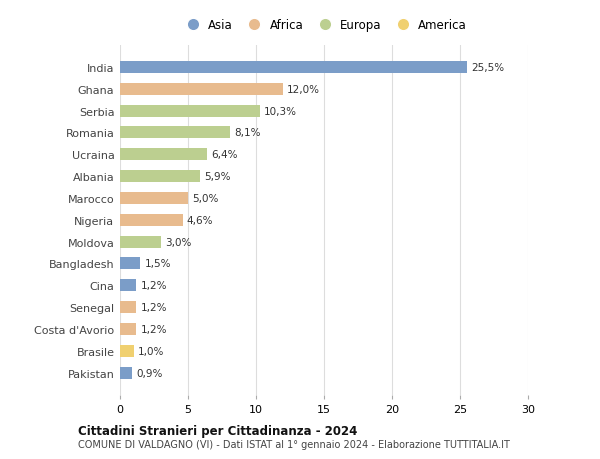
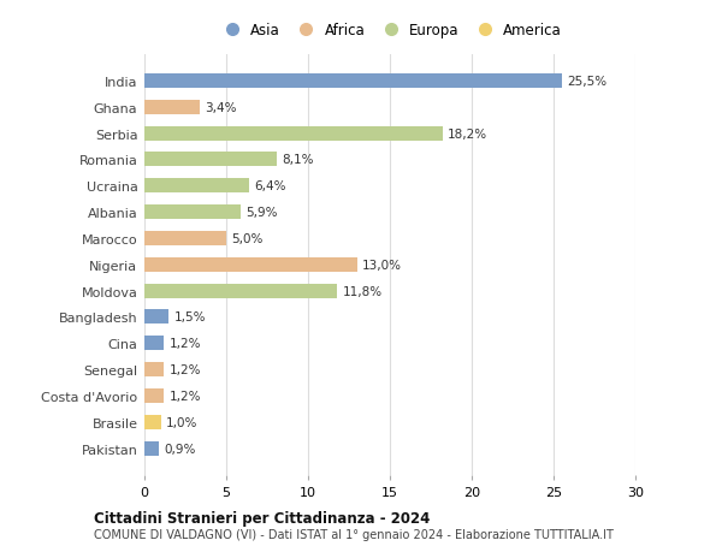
Ghana: 12,0% -> 3,4%
Serbia: 10,3% -> 18,2%
Nigeria: 4,6% -> 13,0%
Moldova: 3,0% -> 11,8%
